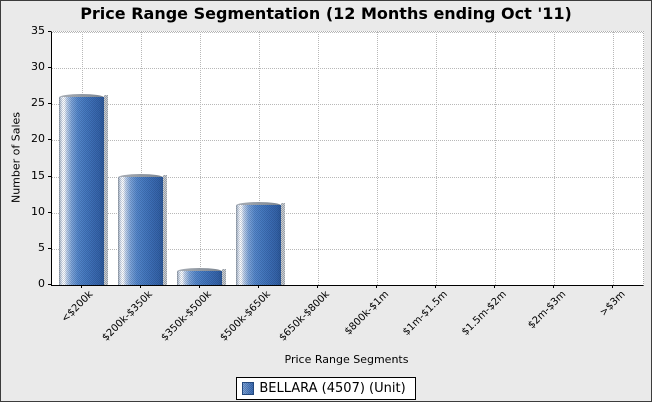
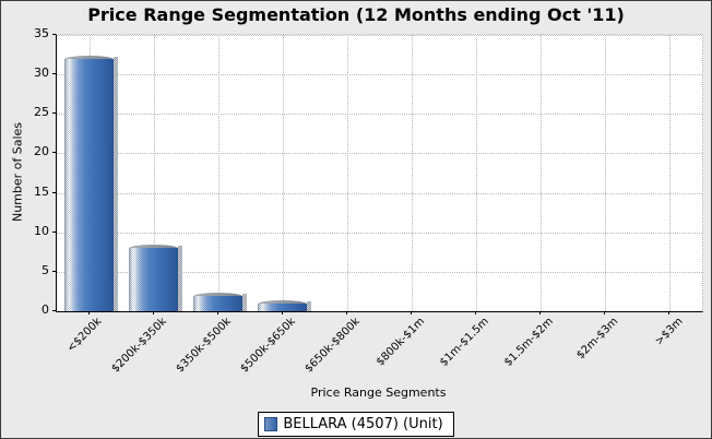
<$200k: 26 -> 32
$200k-$350k: 15 -> 8
$500k-$650k: 11 -> 1
